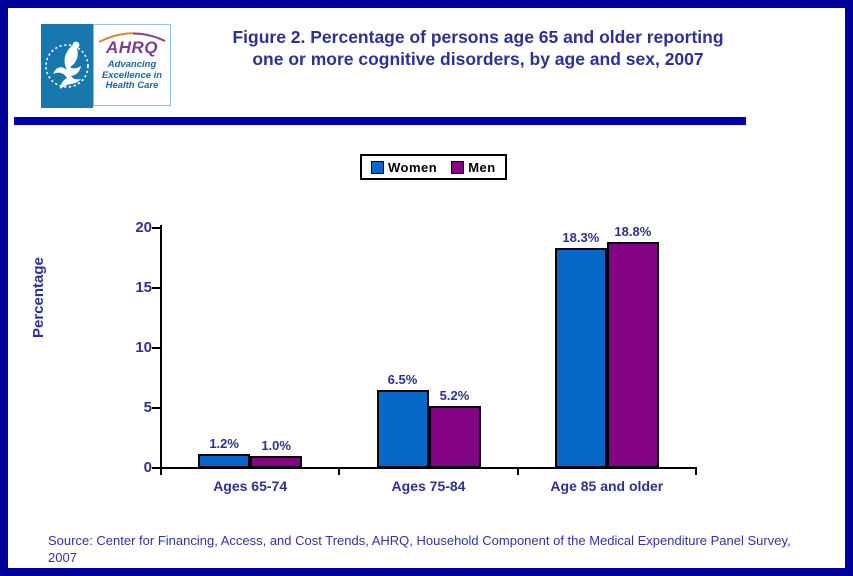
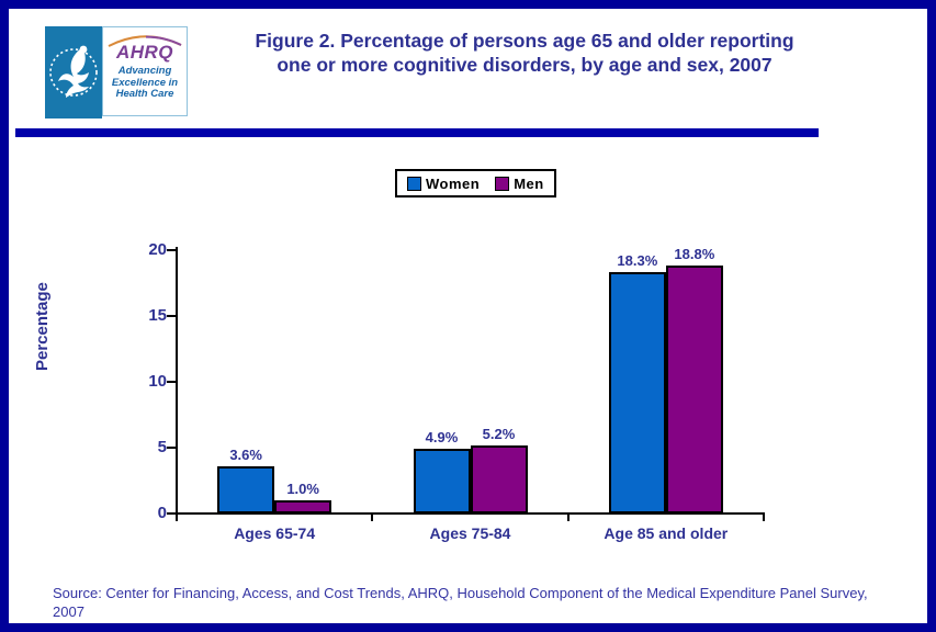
Women/Ages 65-74: 1.2% -> 3.6%
Women/Ages 75-84: 6.5% -> 4.9%
